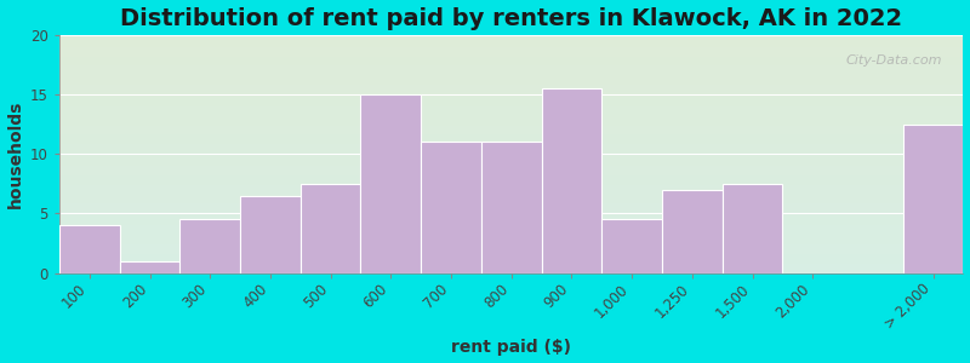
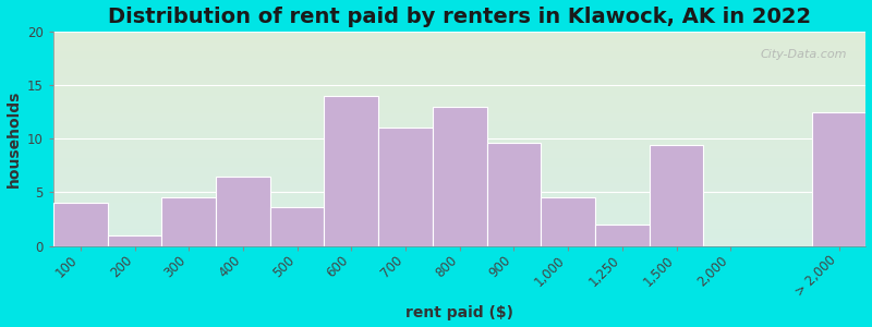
500: 7.5 -> 3.6
600: 15.0 -> 14.0
800: 11.0 -> 13.0
900: 15.5 -> 9.6
1,250: 7.0 -> 2.0
1,500: 7.5 -> 9.4
